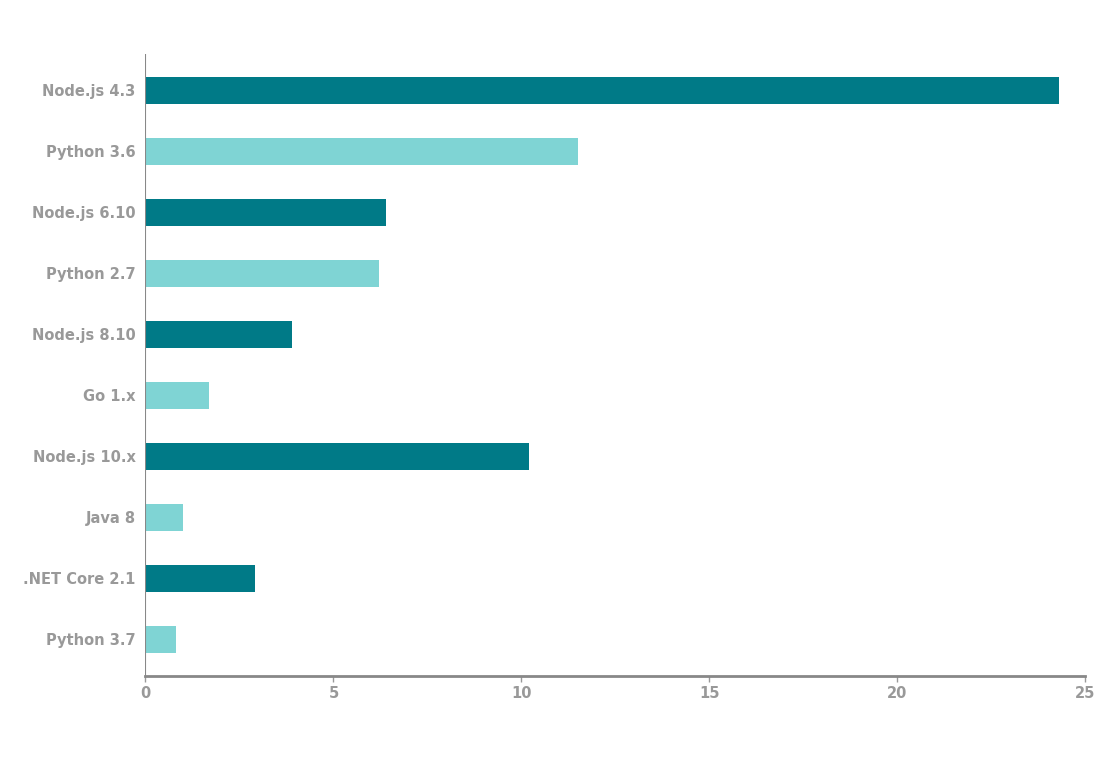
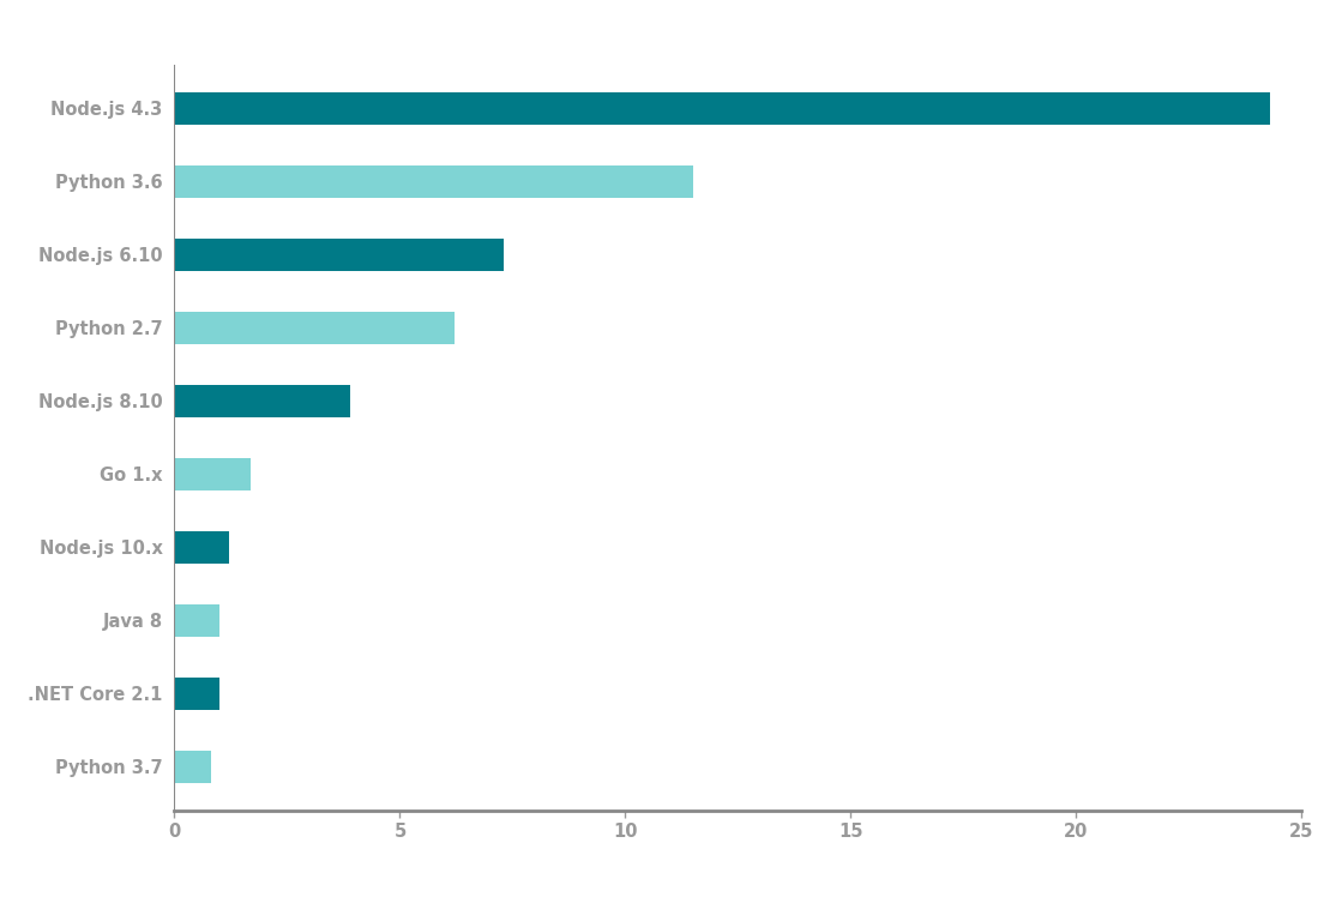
Node.js 6.10: 6.4 -> 7.3
Node.js 10.x: 10.2 -> 1.2
.NET Core 2.1: 2.9 -> 1.0
